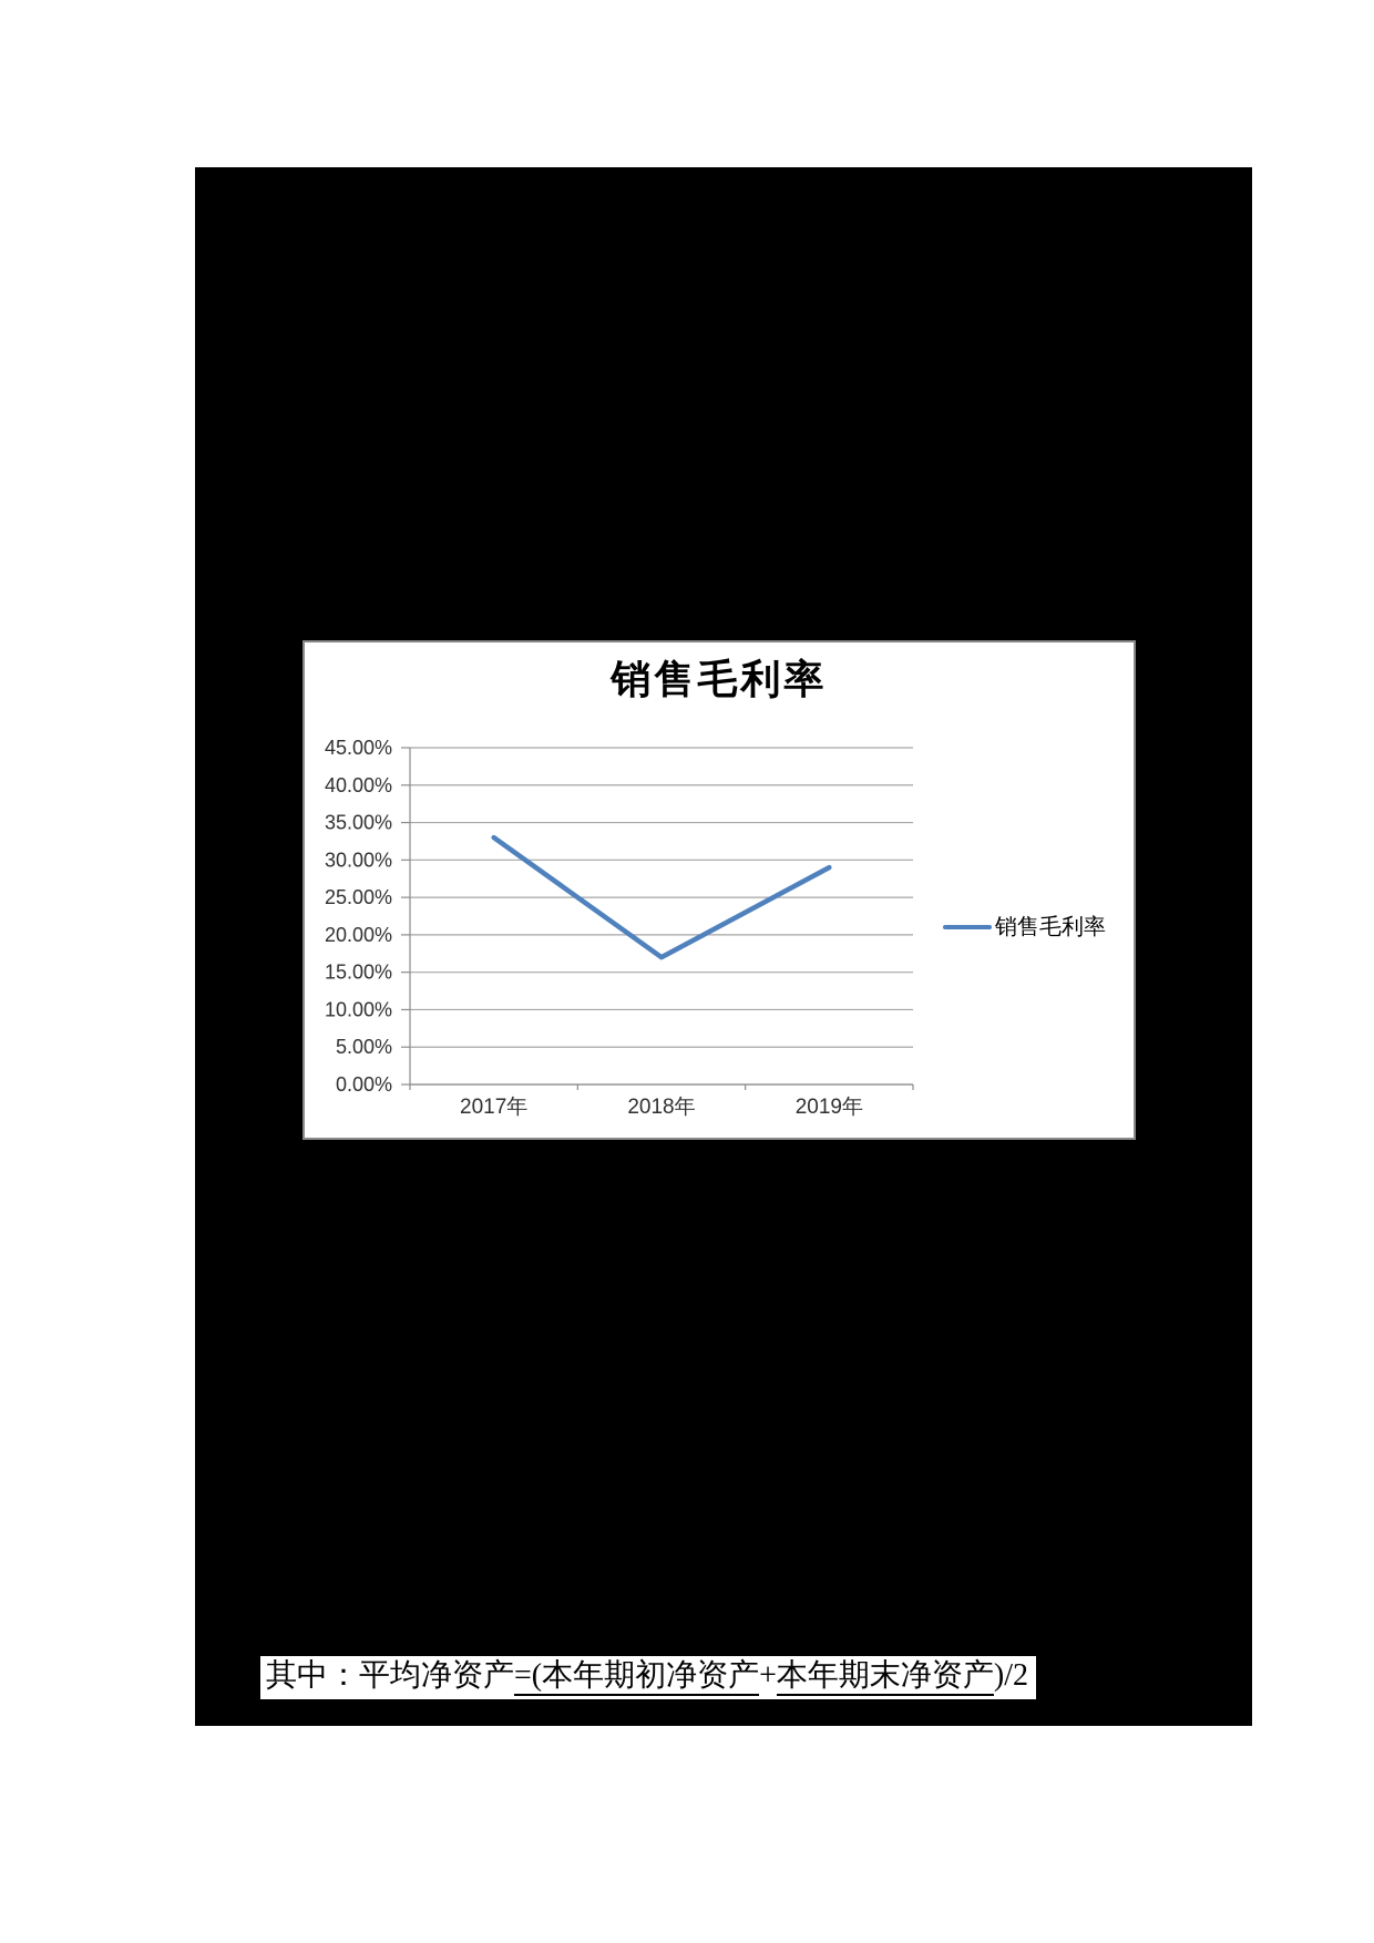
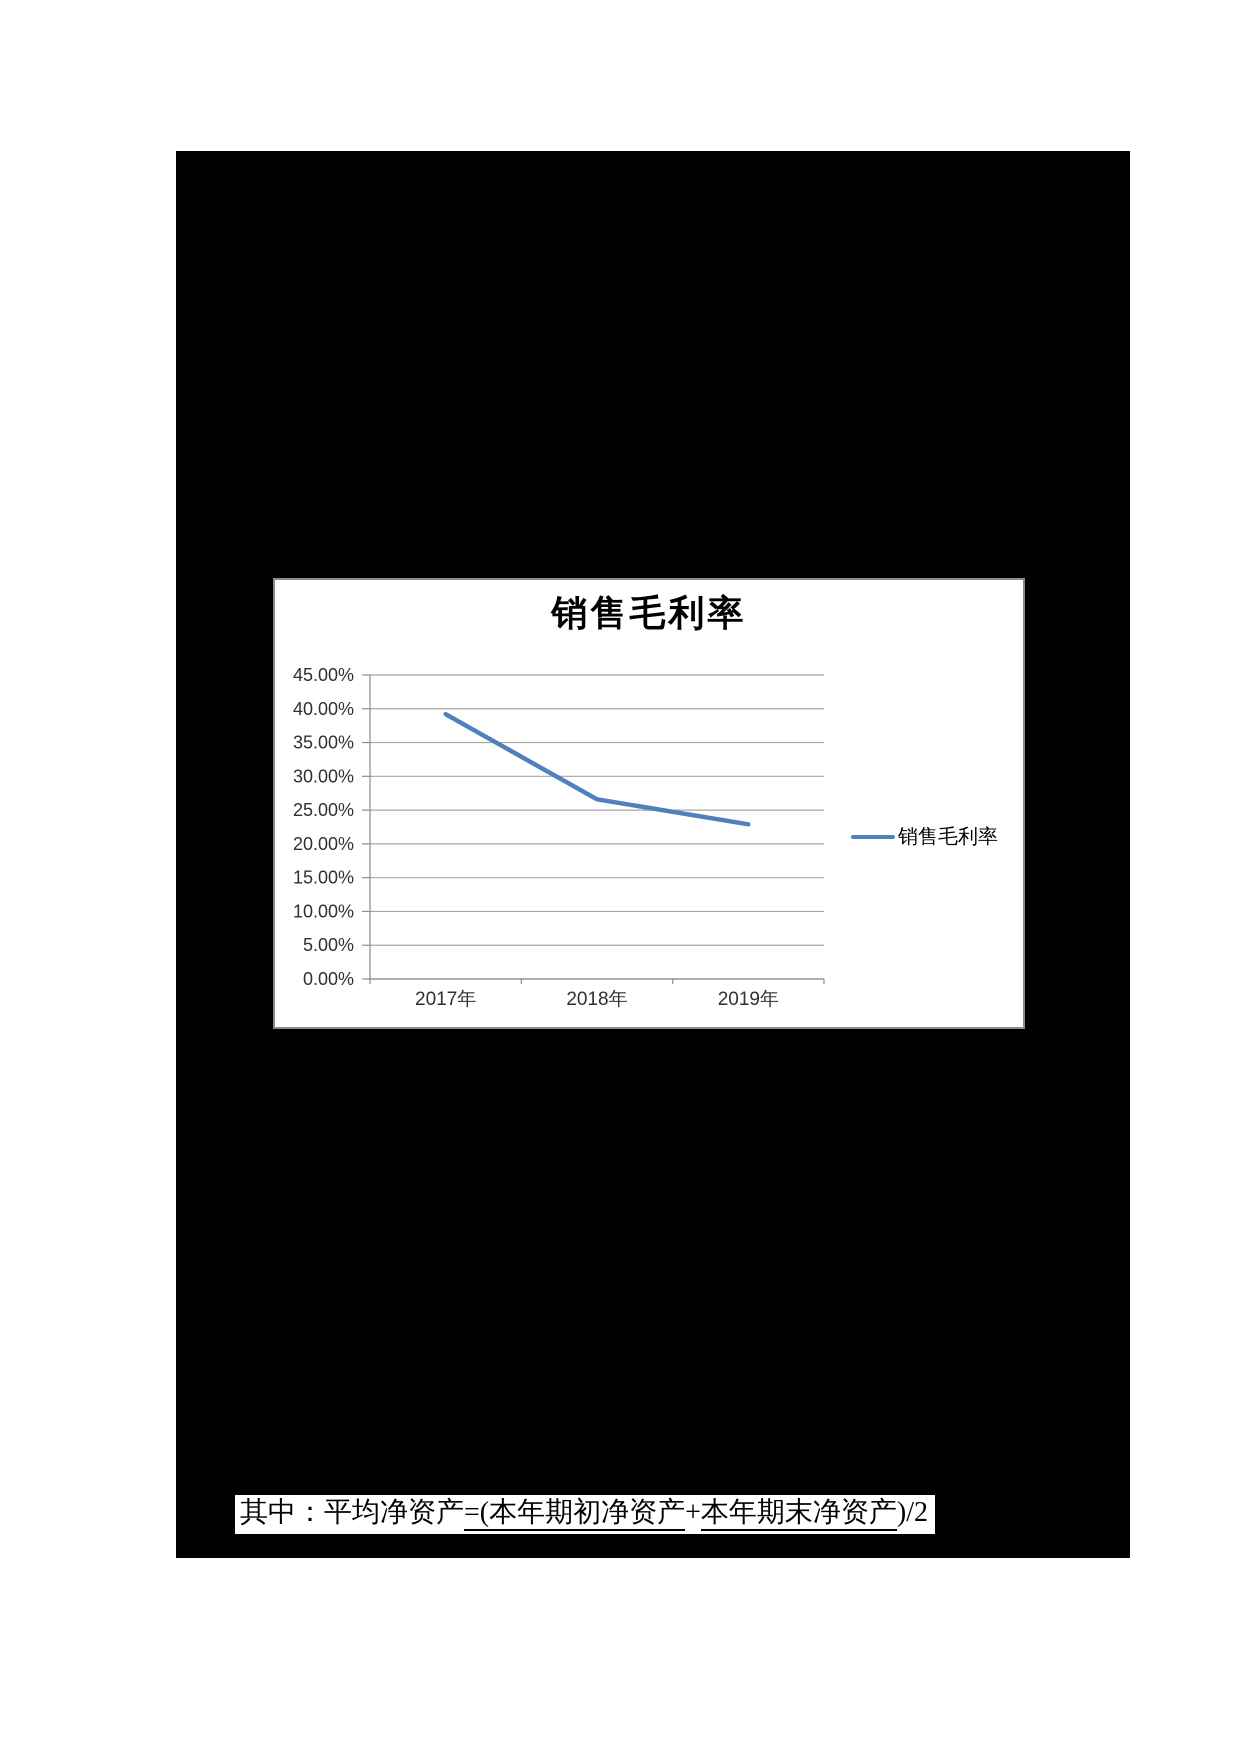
2017年: 33% -> 39%
2018年: 17% -> 27%
2019年: 29% -> 23%
